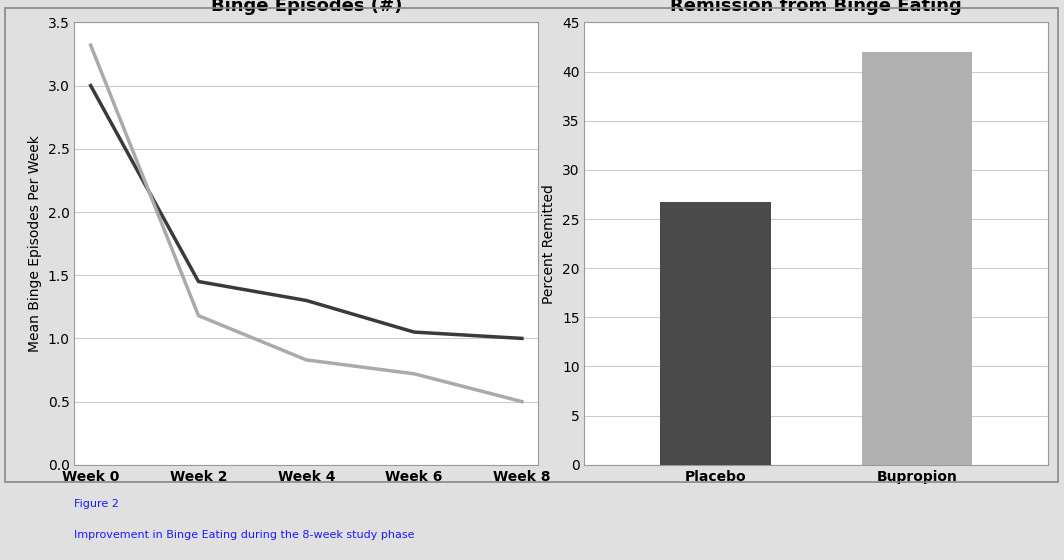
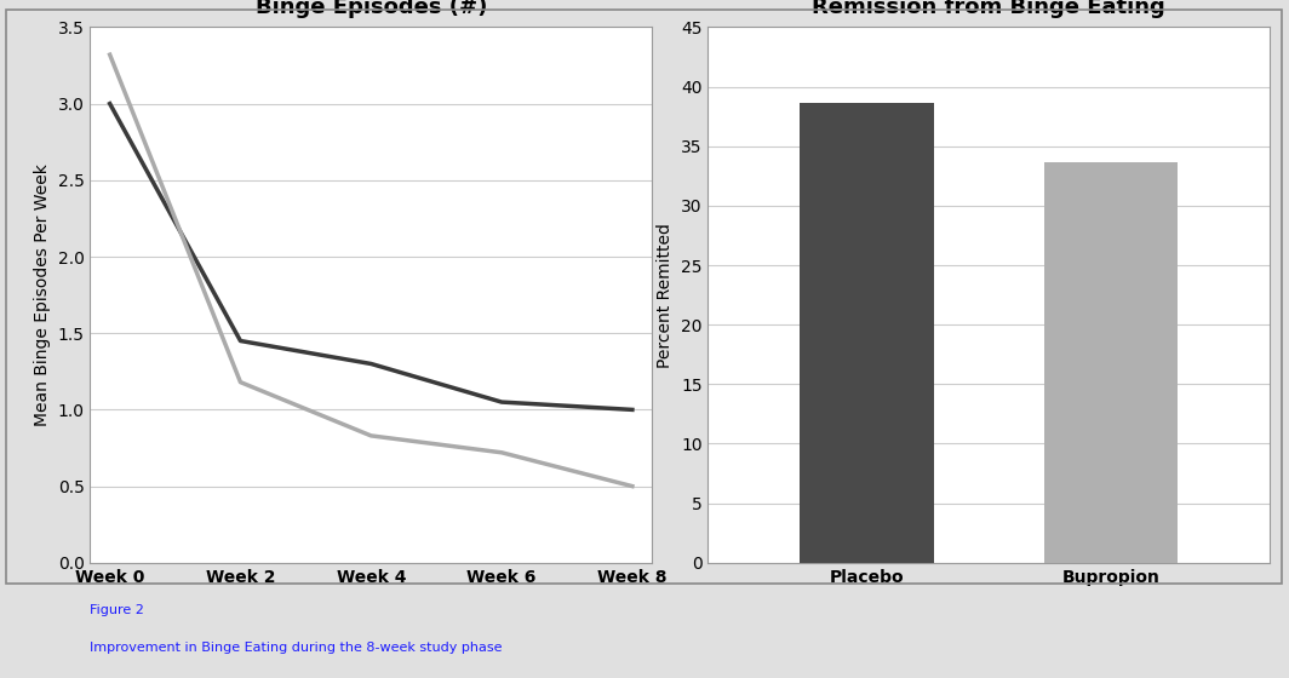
Placebo: 26.7 -> 38.6
Bupropion: 42.0 -> 33.6
